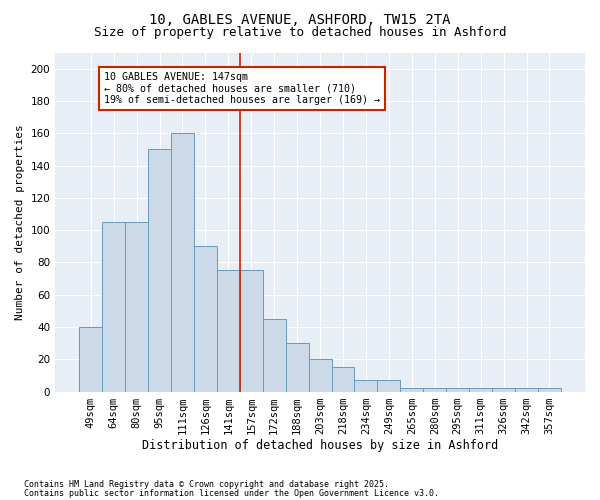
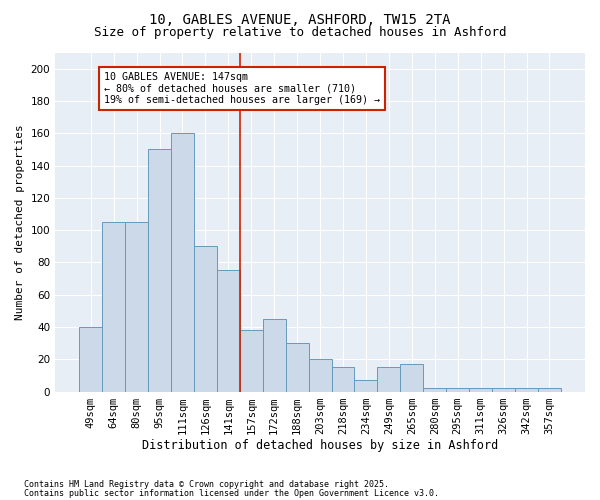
157sqm: 75 -> 38
249sqm: 7 -> 15
265sqm: 2 -> 17
